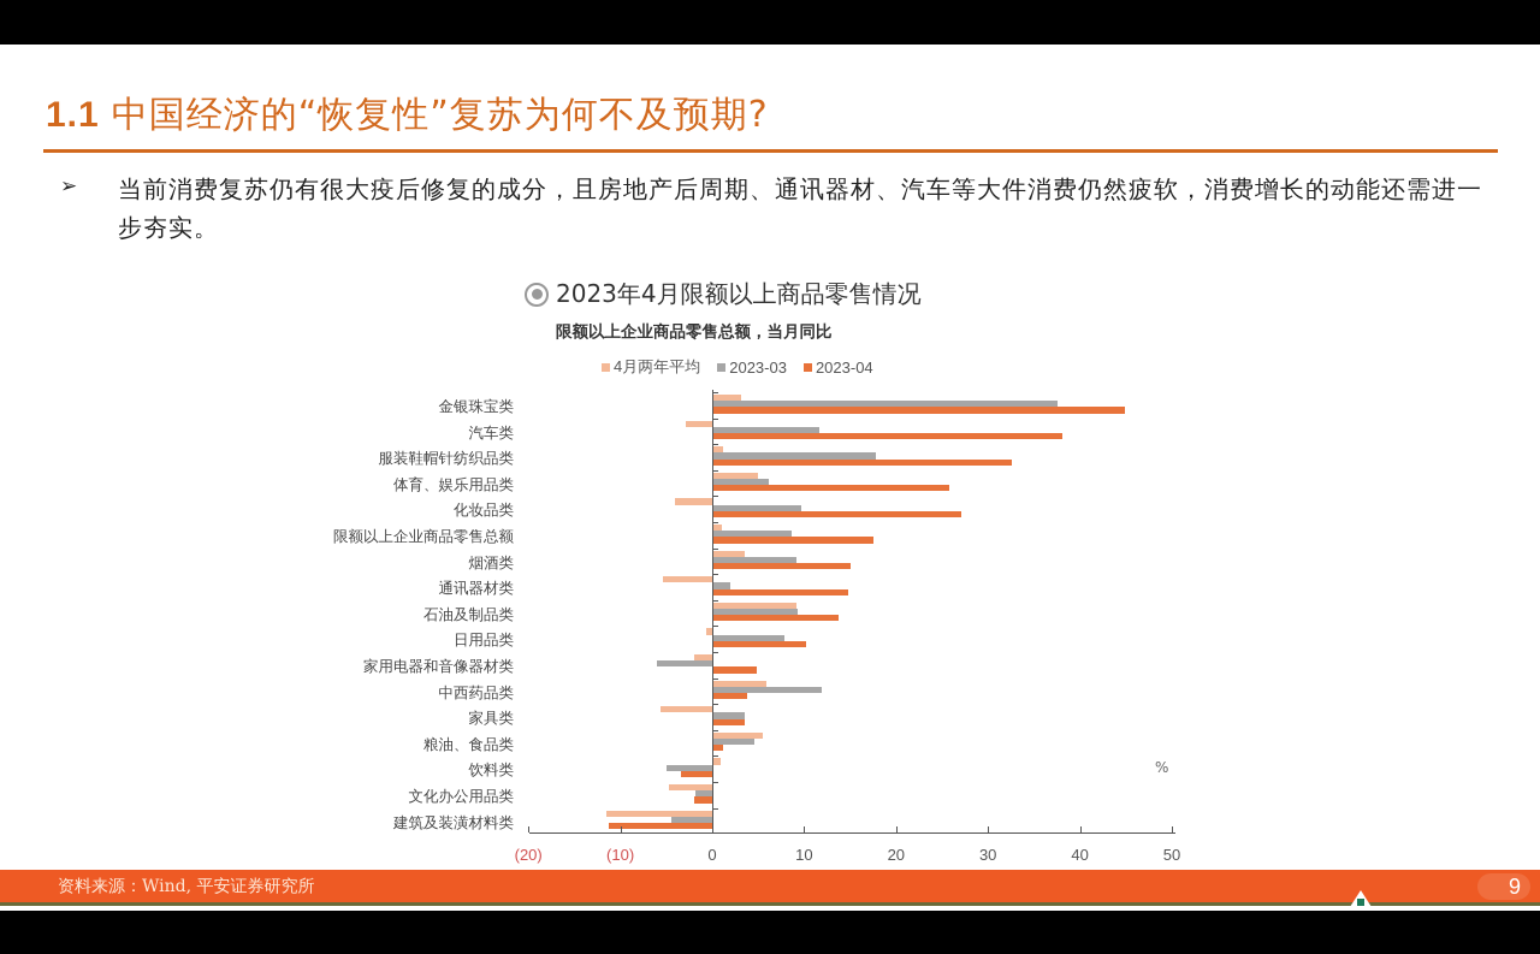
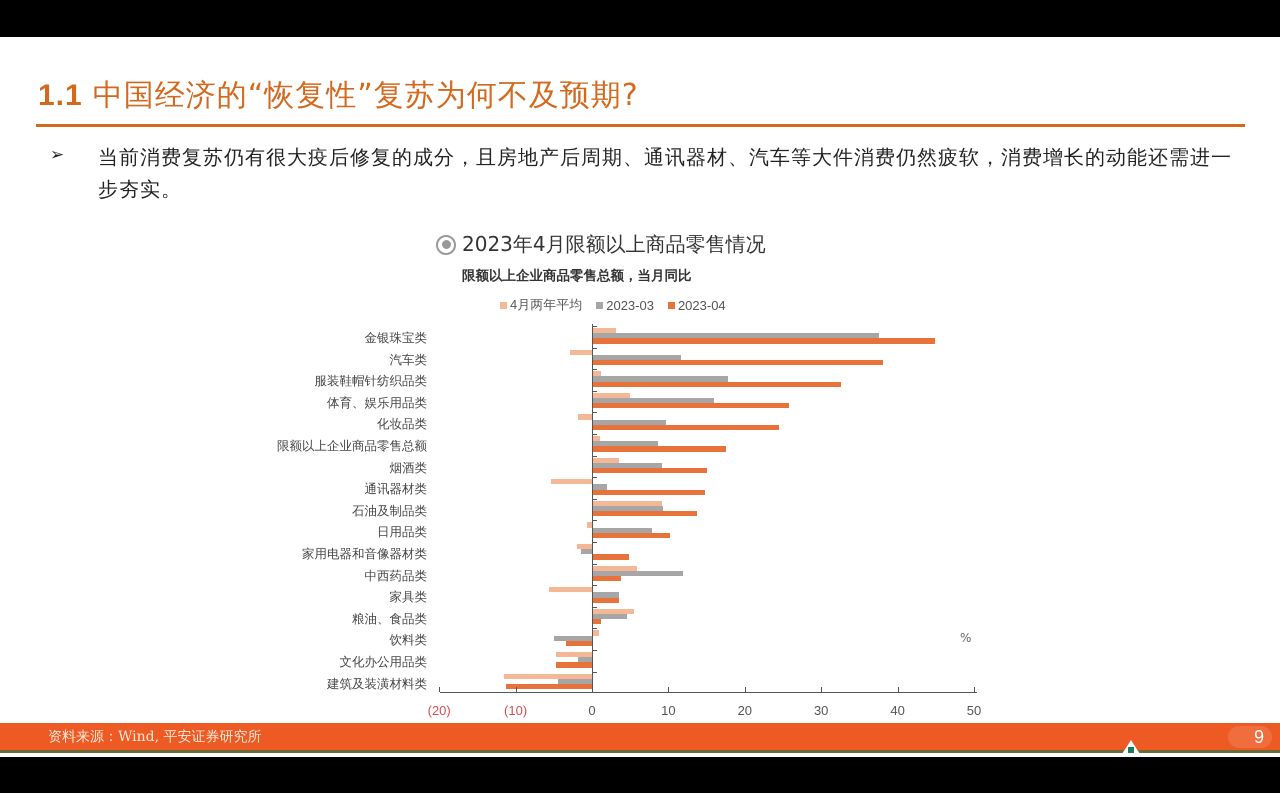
2023-03/体育、娱乐用品类: 6 -> 16
4月两年平均/化妆品类: -4 -> -2
2023-04/化妆品类: 27 -> 24
2023-03/家用电器和音像器材类: -6 -> -1
2023-04/文化办公用品类: -2 -> -5
